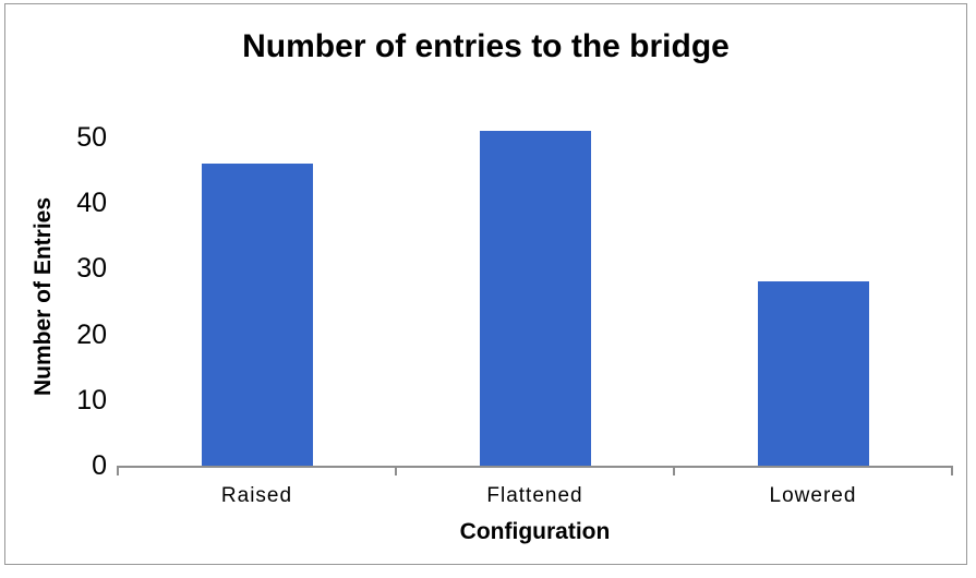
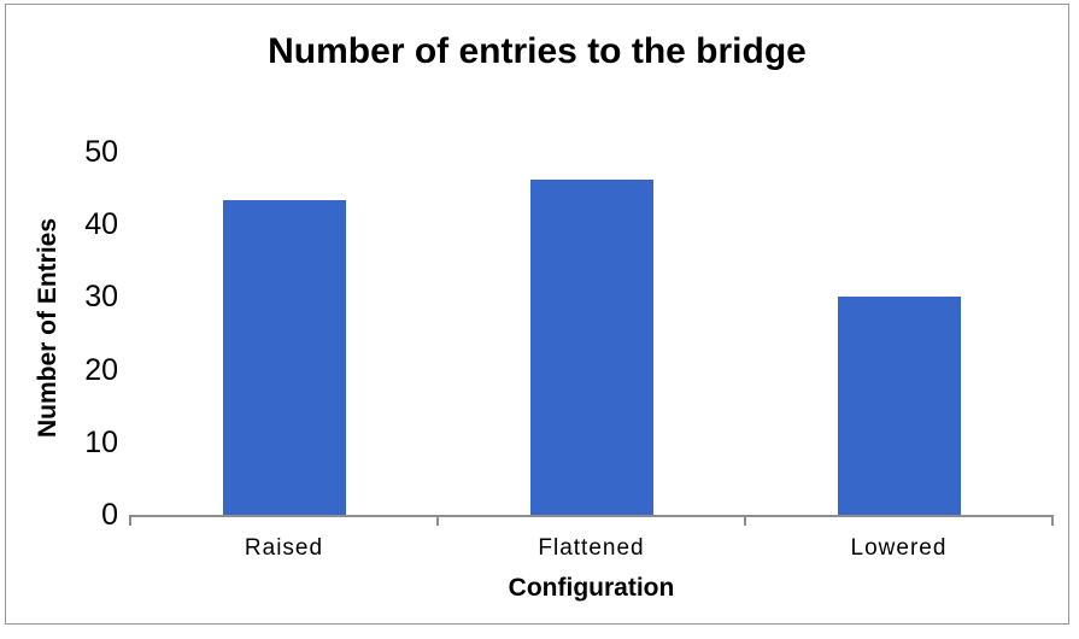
Raised: 46 -> 43
Flattened: 51 -> 46
Lowered: 28 -> 30
